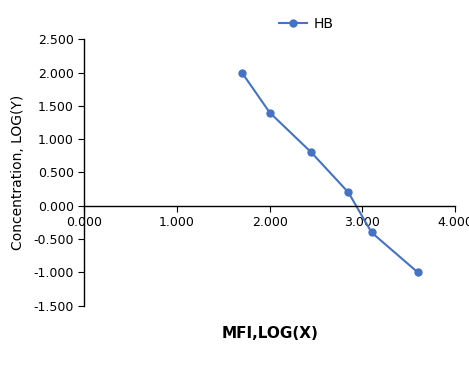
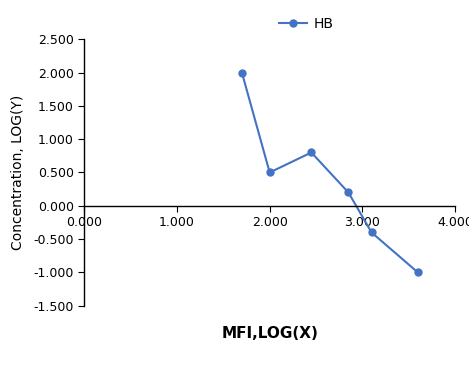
2.000: 1.4 -> 0.5
